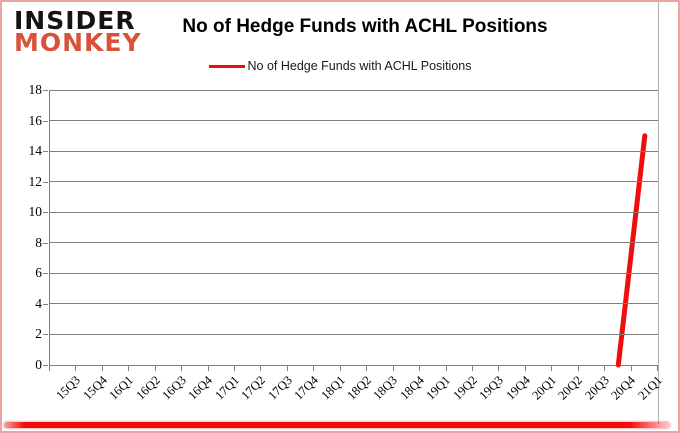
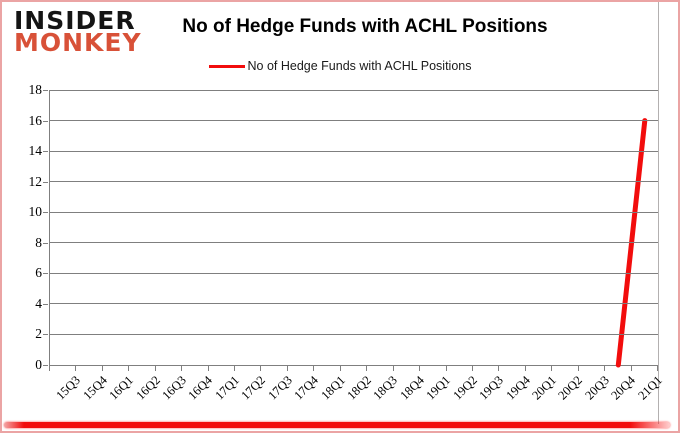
21Q1: 15 -> 16
